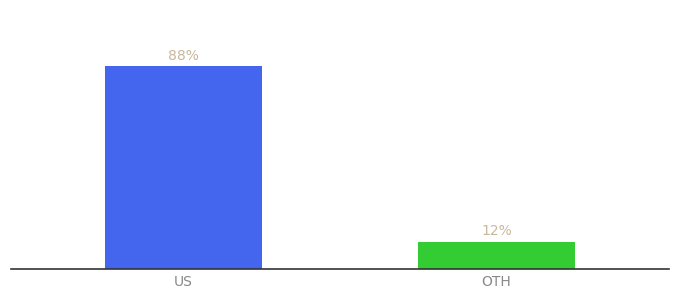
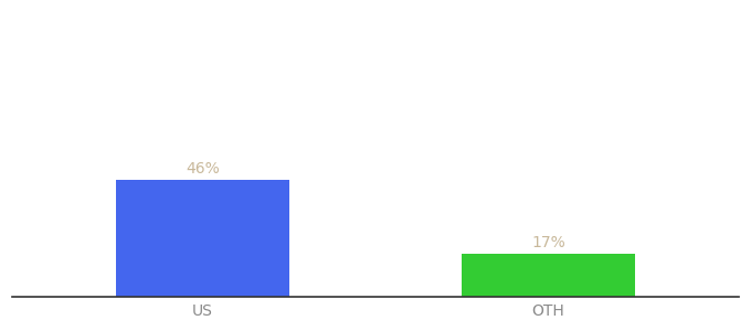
US: 88% -> 46%
OTH: 12% -> 17%
